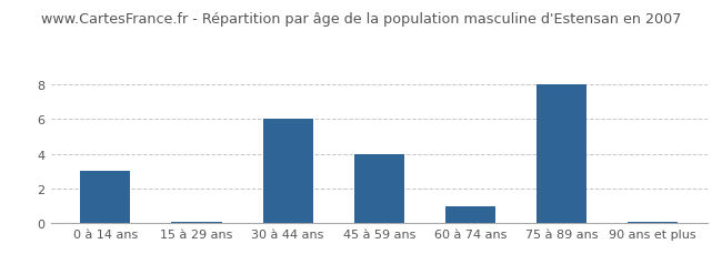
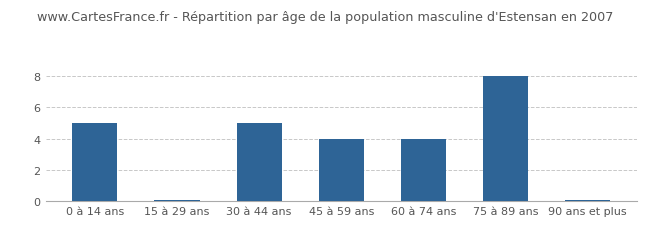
0 à 14 ans: 3.0 -> 5.0
30 à 44 ans: 6.0 -> 5.0
60 à 74 ans: 1.0 -> 4.0
